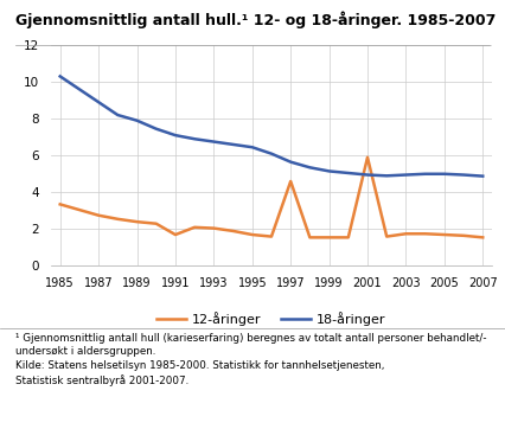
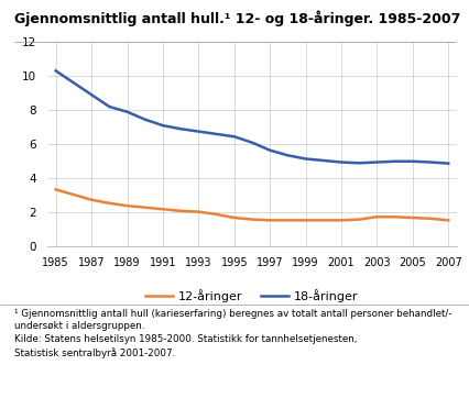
12-åringer/1991: 1.7 -> 2.2
12-åringer/1997: 4.6 -> 1.6
12-åringer/2001: 5.9 -> 1.6
